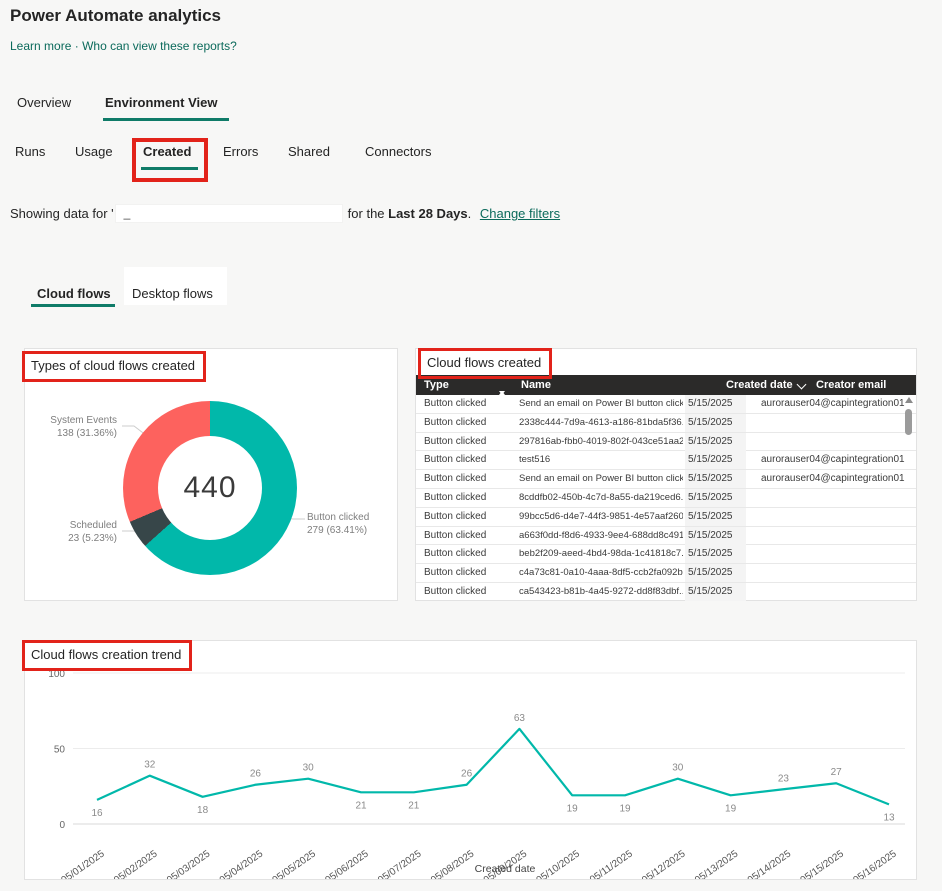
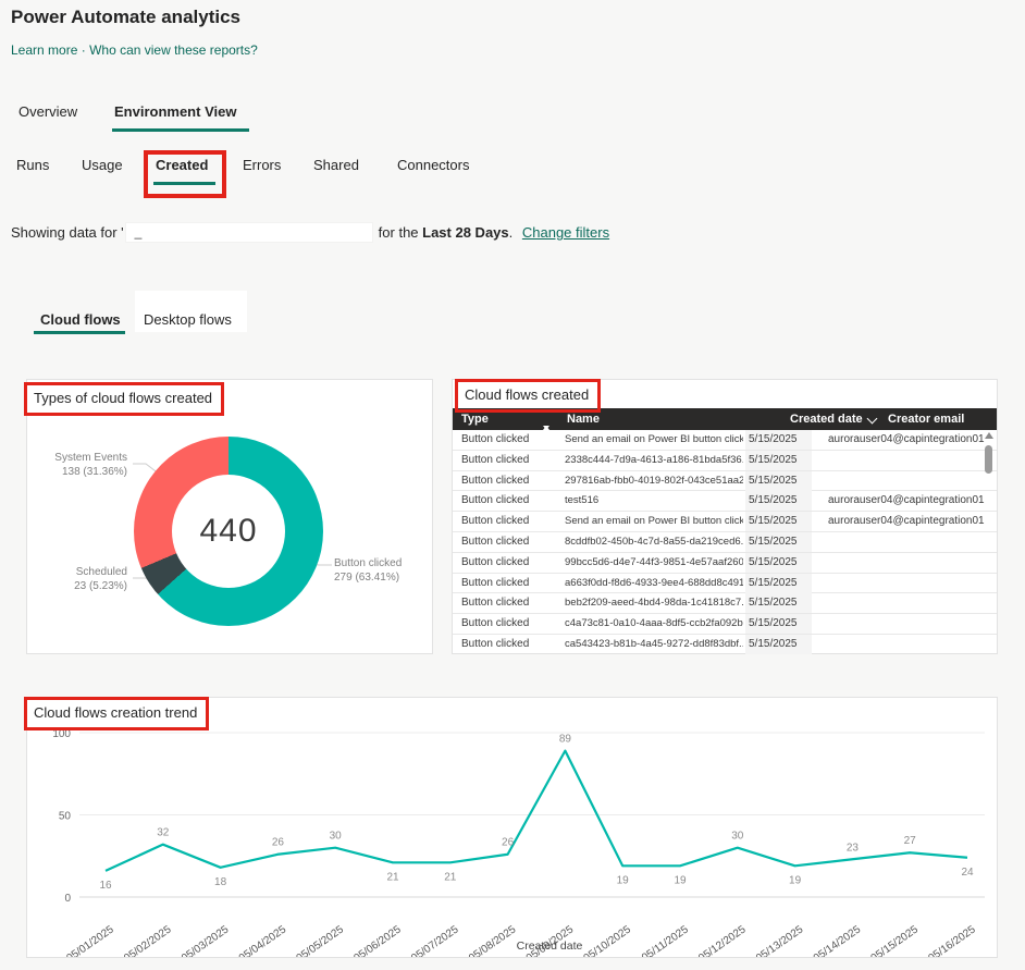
Cloud flows creation trend/05/09/2025: 63 -> 89
Cloud flows creation trend/05/16/2025: 13 -> 24
